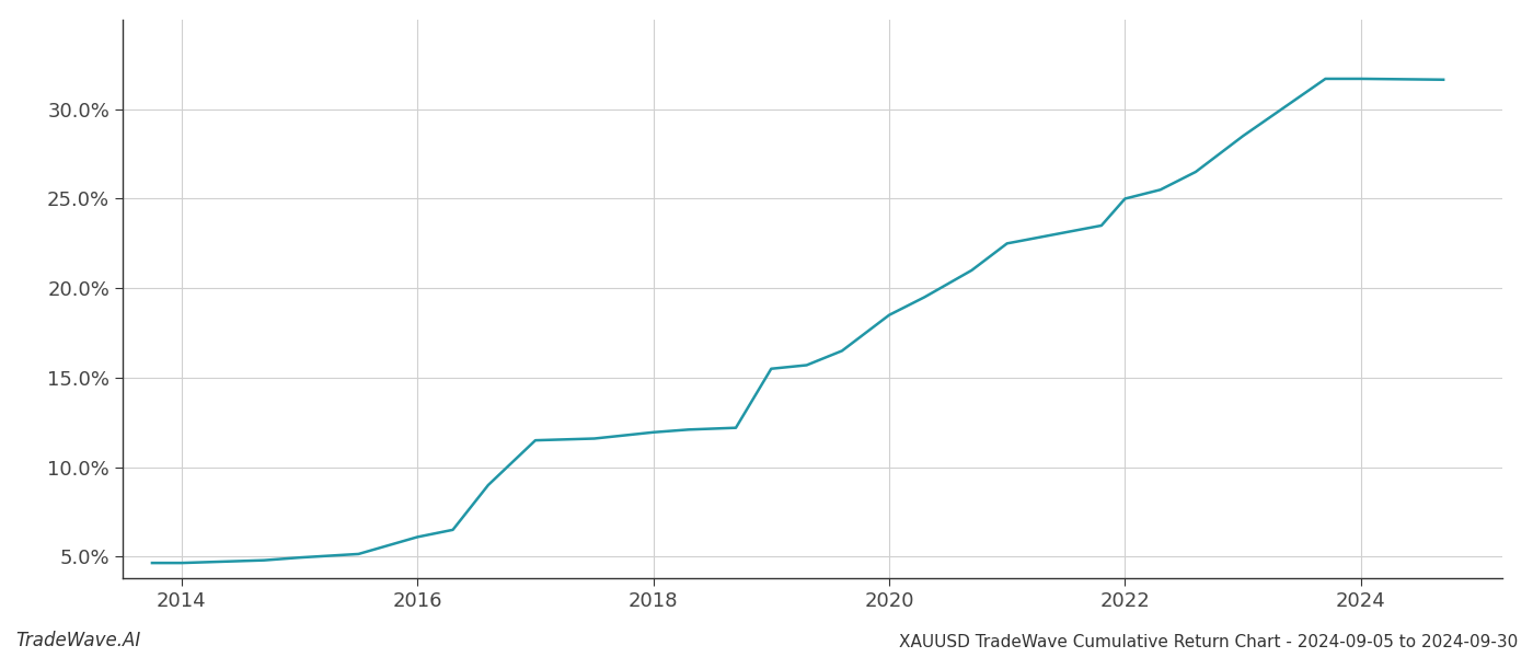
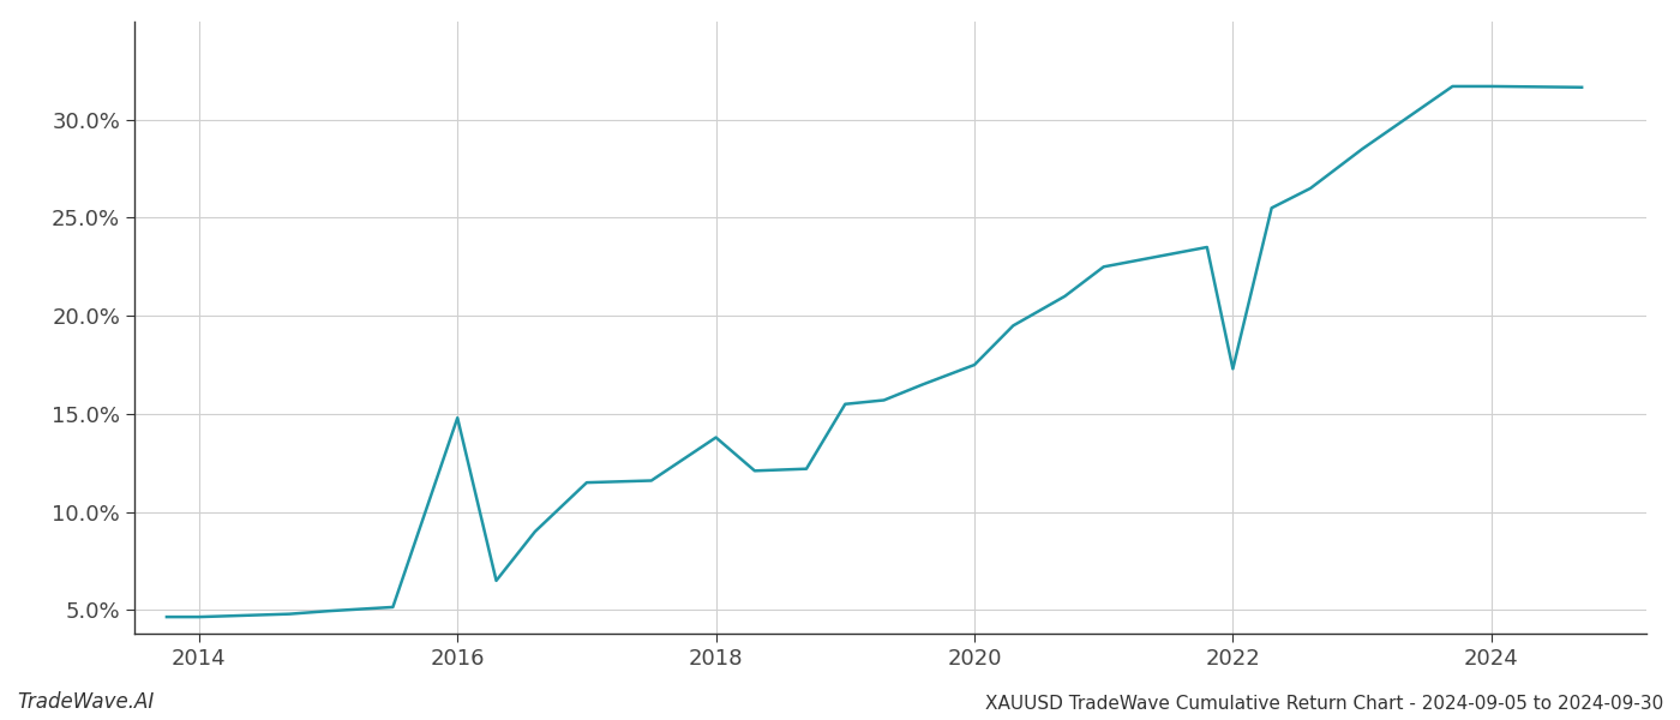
2016: 6.1% -> 14.8%
2018: 11.9% -> 13.8%
2020: 18.5% -> 17.5%
2022: 25.0% -> 17.3%
